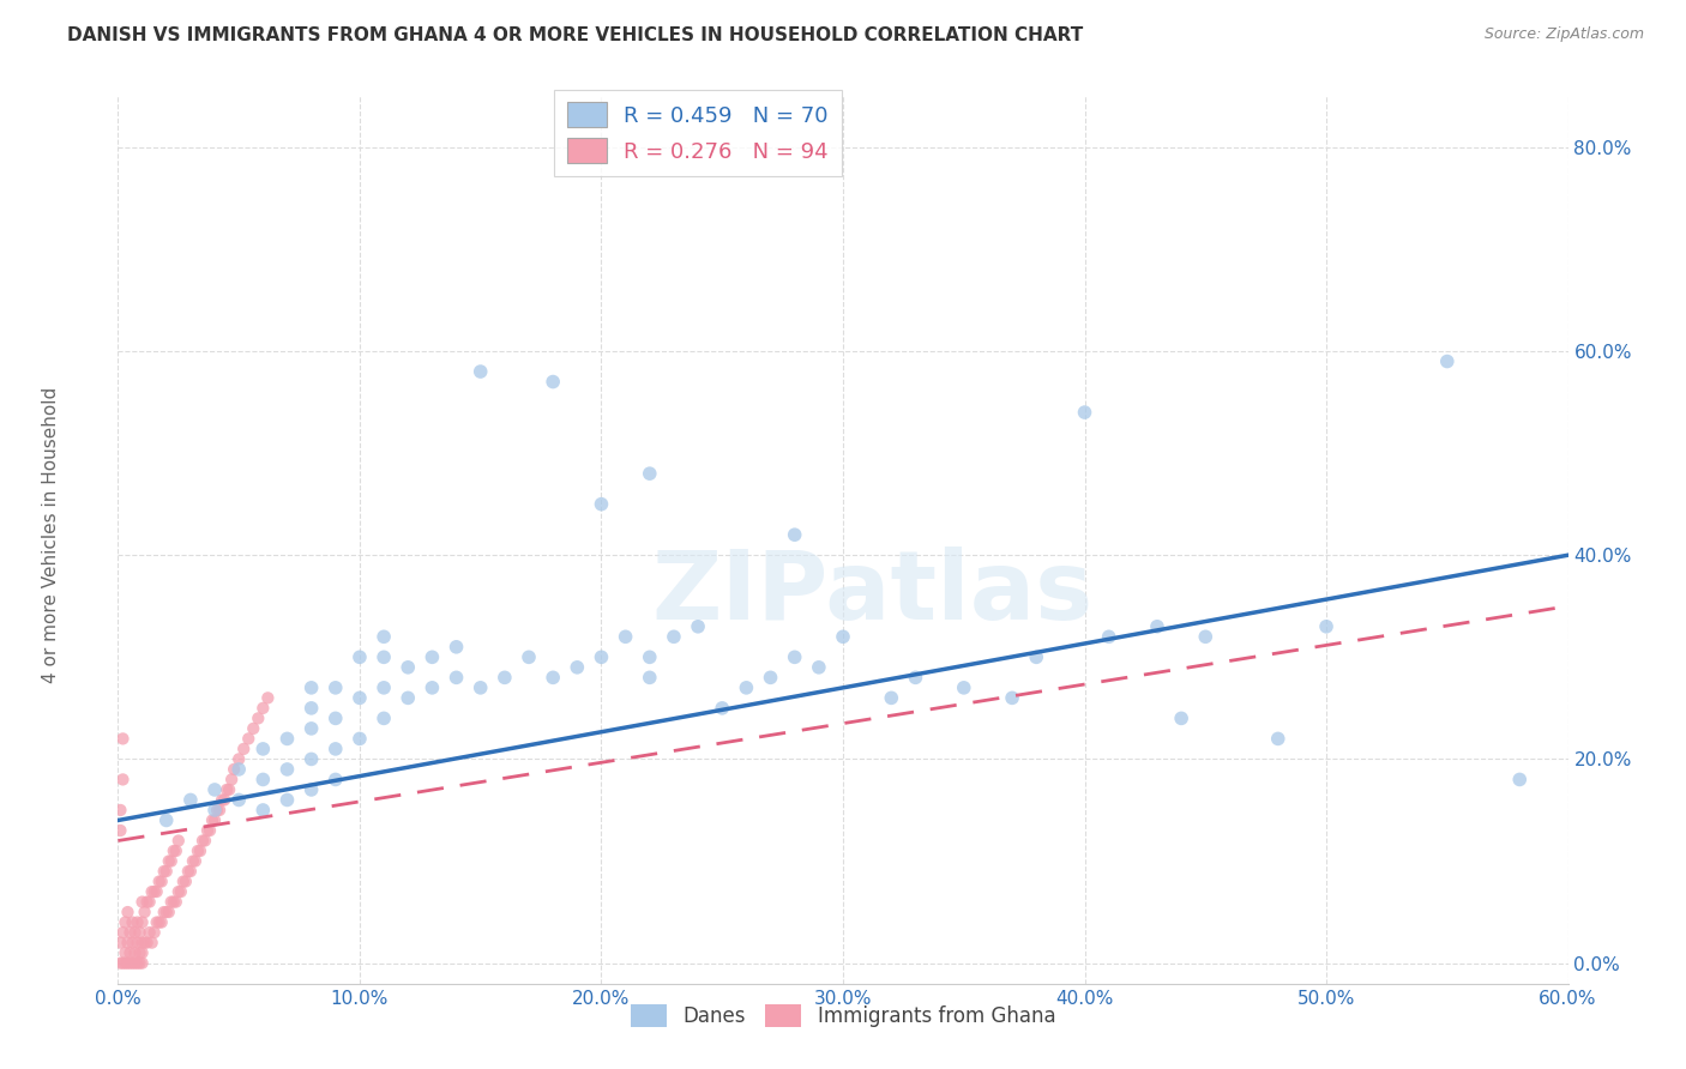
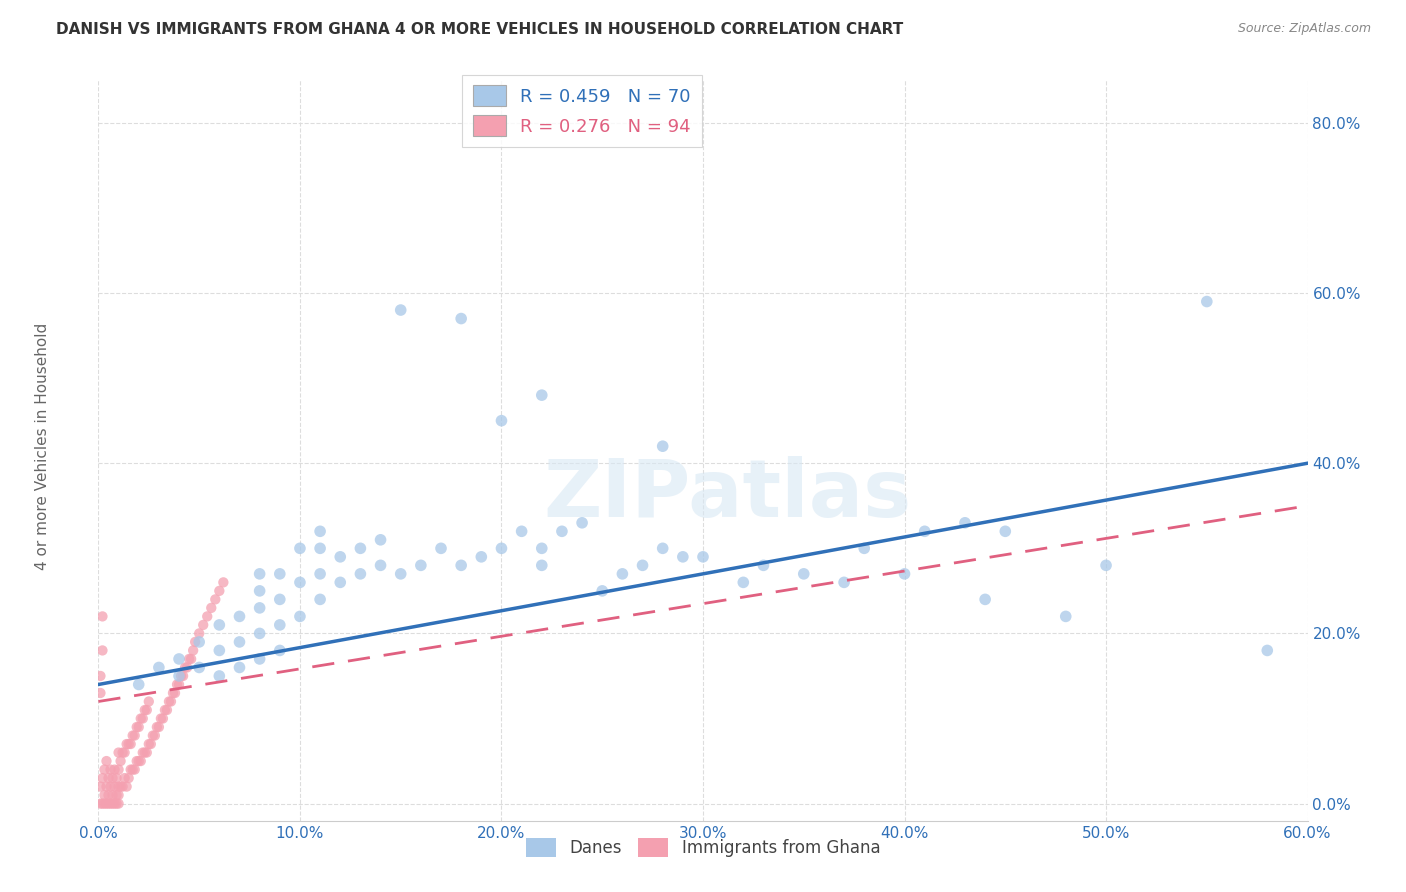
Danes/30.0%: 32% -> 29%
Danes/40.0%: 54% -> 27%
Danes/50.0%: 33% -> 28%
